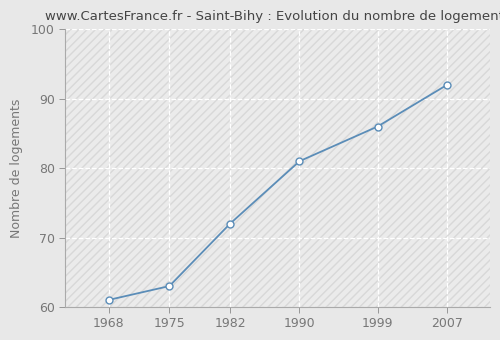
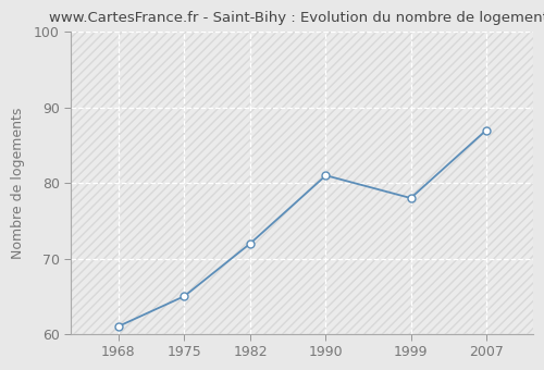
1975: 63 -> 65
1999: 86 -> 78
2007: 92 -> 87
